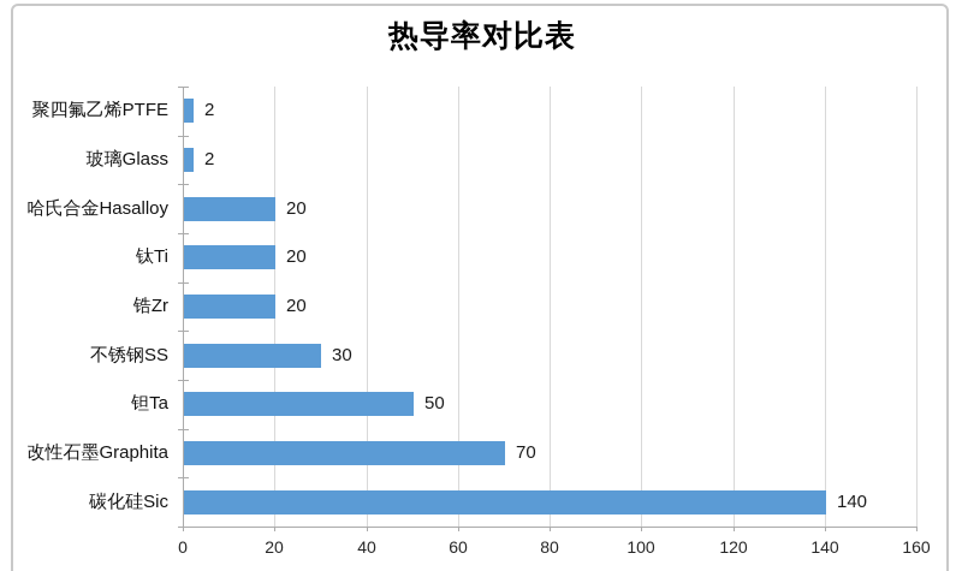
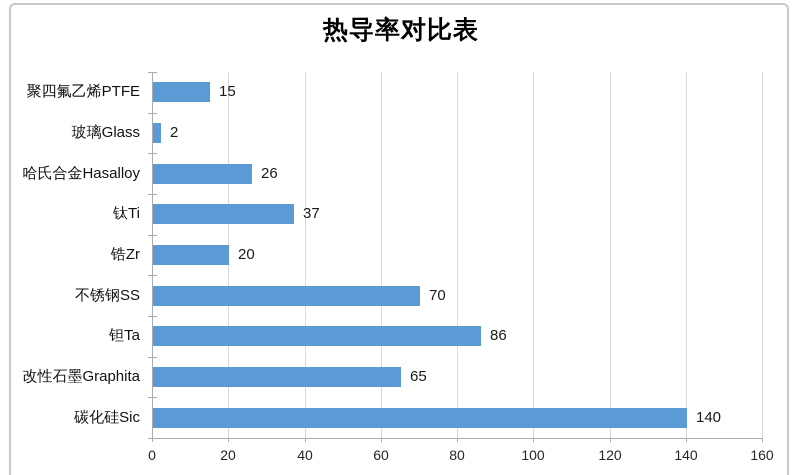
聚四氟乙烯PTFE: 2 -> 15
哈氏合金Hasalloy: 20 -> 26
钛Ti: 20 -> 37
不锈钢SS: 30 -> 70
钽Ta: 50 -> 86
改性石墨Graphita: 70 -> 65
